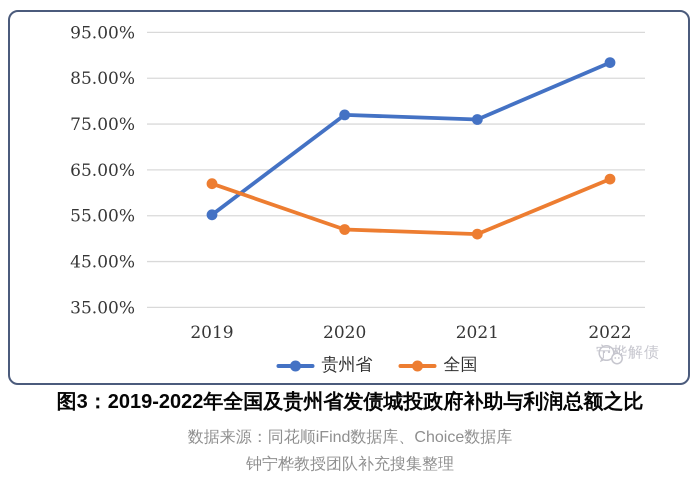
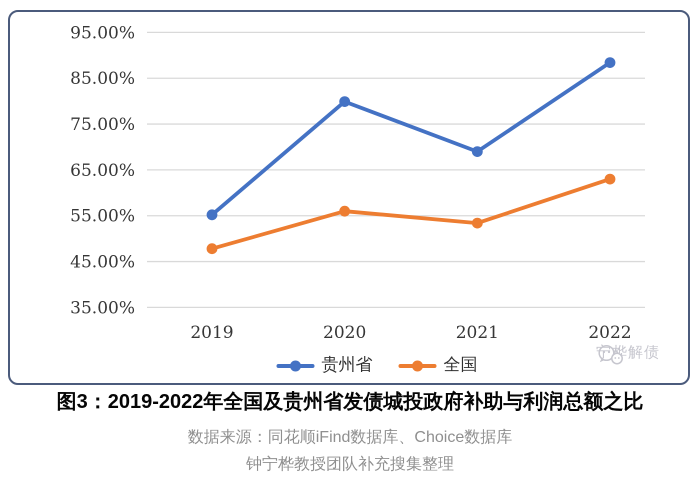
全国/2019: 62% -> 48%
贵州省/2020: 77% -> 80%
全国/2020: 52% -> 56%
贵州省/2021: 76% -> 69%
全国/2021: 51% -> 53%
